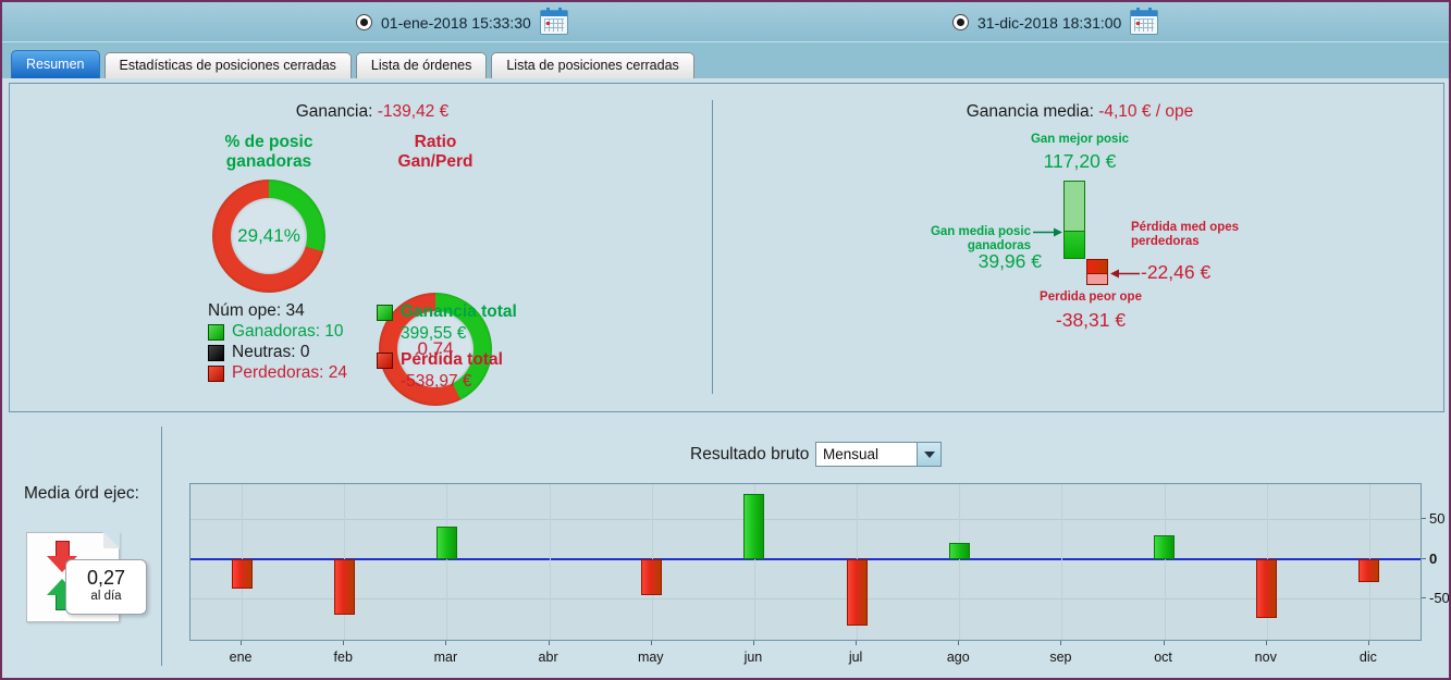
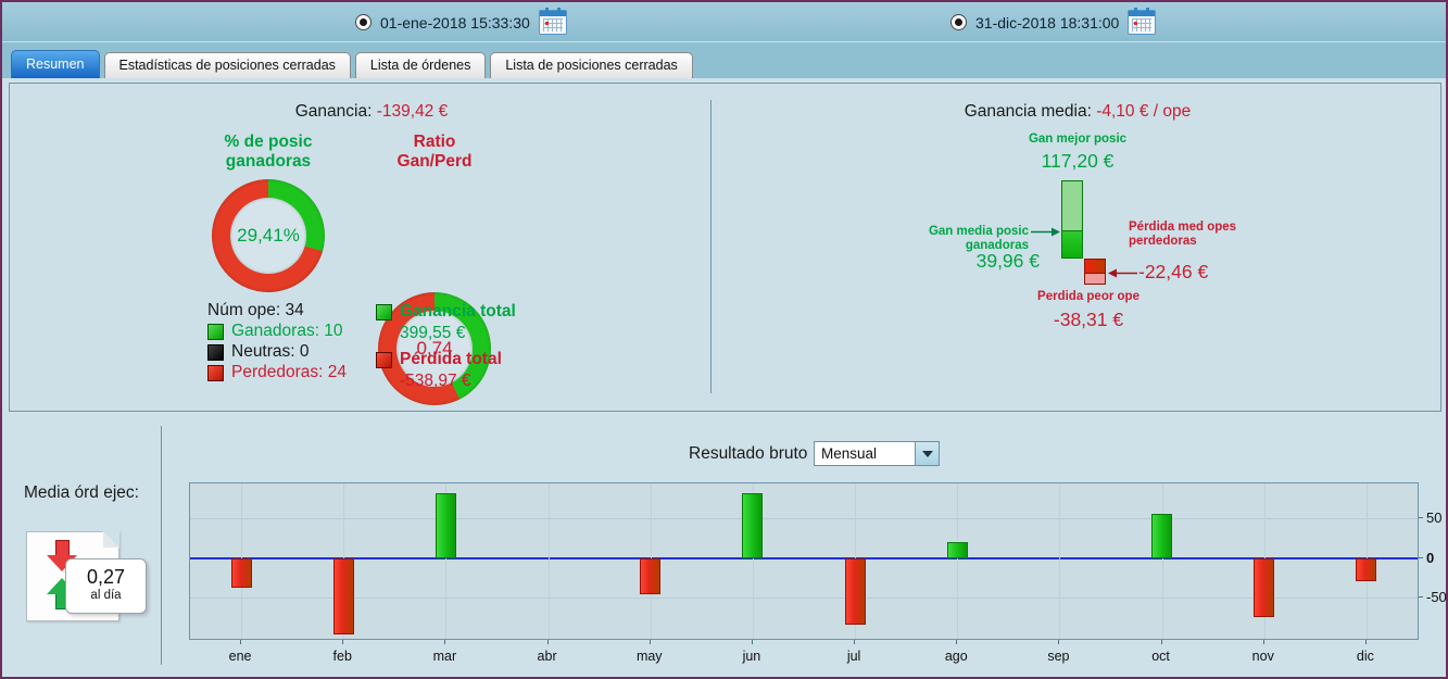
feb: -70 -> -100
mar: 40 -> 80
oct: 30 -> 60
